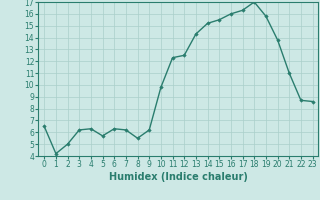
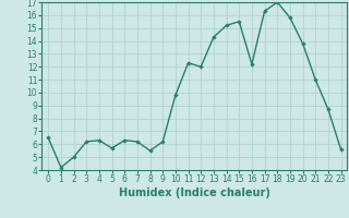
12: 12.5 -> 12.0
16: 16.0 -> 12.2
23: 8.6 -> 5.6
